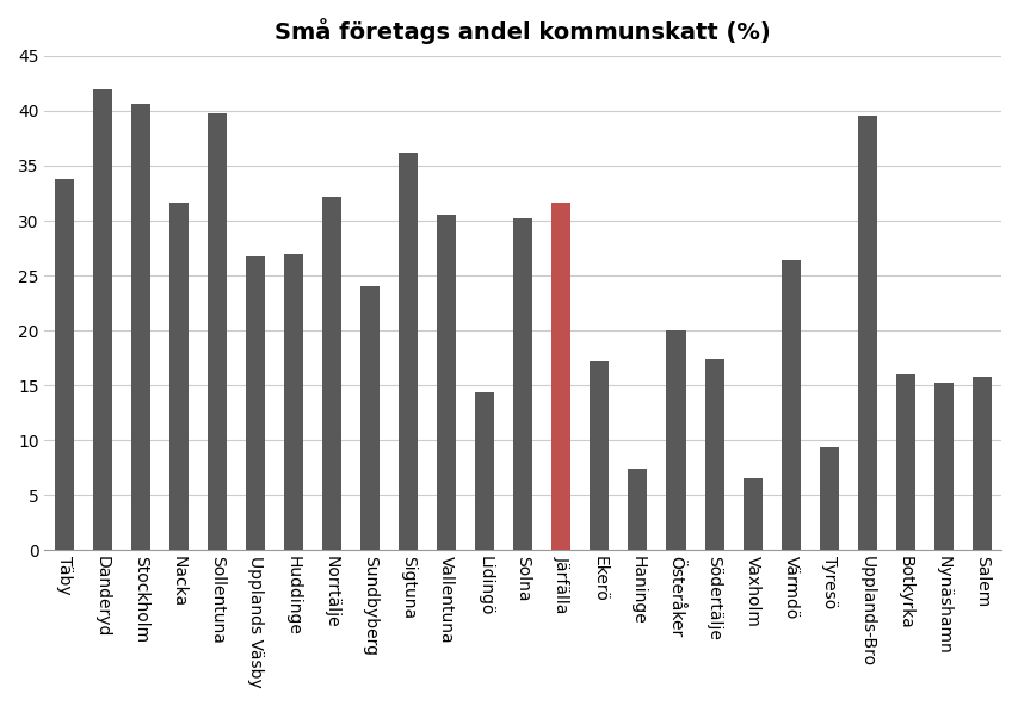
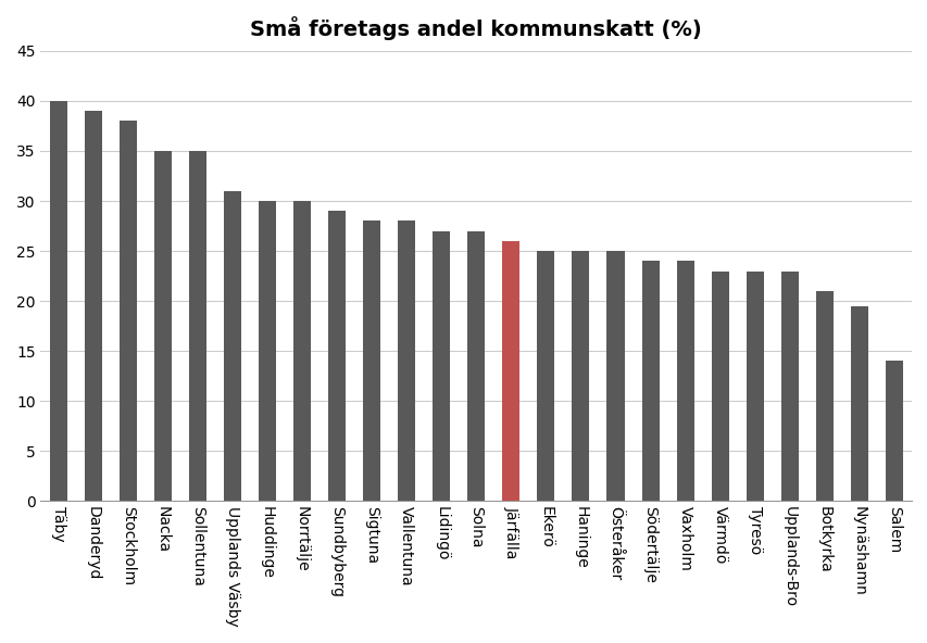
Täby: 33.8 -> 40.0
Danderyd: 42.0 -> 39.0
Stockholm: 40.6 -> 38.0
Nacka: 31.6 -> 35.0
Sollentuna: 39.8 -> 35.0
Upplands Väsby: 26.8 -> 31.0
Huddinge: 27.0 -> 30.0
Norrtälje: 32.2 -> 30.0
Sundbyberg: 24.0 -> 29.0
Sigtuna: 36.2 -> 28.0
Vallentuna: 30.6 -> 28.0
Lidingö: 14.4 -> 27.0
Solna: 30.2 -> 27.0
Järfälla: 31.6 -> 26.0
Ekerö: 17.2 -> 25.0
Haninge: 7.4 -> 25.0
Österåker: 20.0 -> 25.0
Södertälje: 17.4 -> 24.0
Vaxholm: 6.6 -> 24.0
Värmdö: 26.4 -> 23.0
Tyresö: 9.4 -> 23.0
Upplands-Bro: 39.6 -> 23.0
Botkyrka: 16.0 -> 21.0
Nynäshamn: 15.2 -> 19.5
Salem: 15.8 -> 14.0
